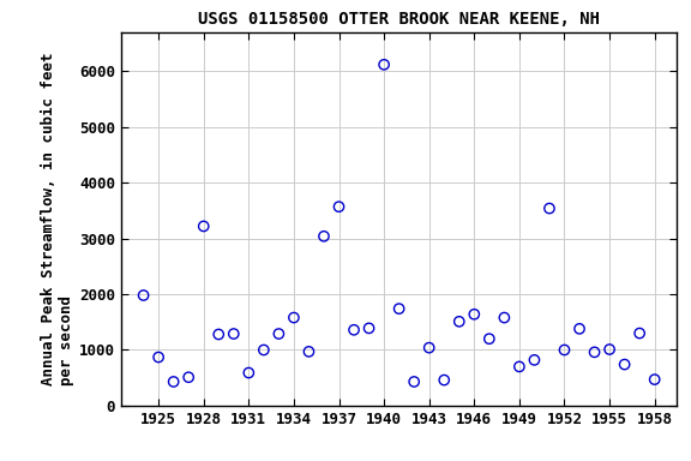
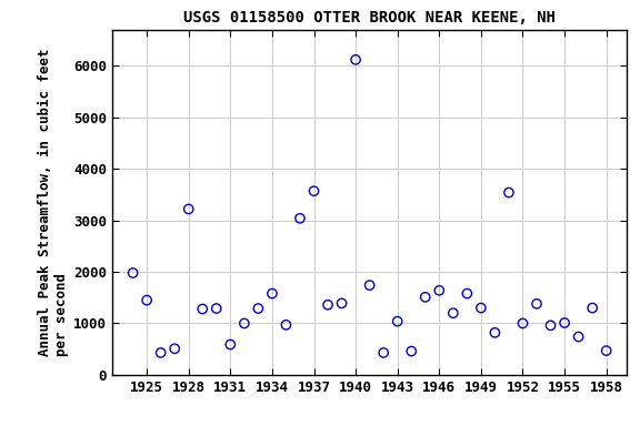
1925: 870 -> 1450
1949: 700 -> 1300
